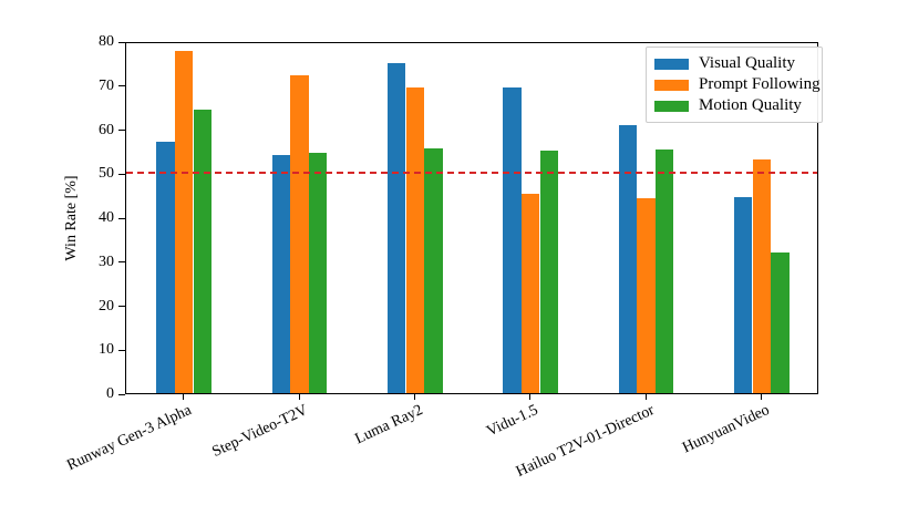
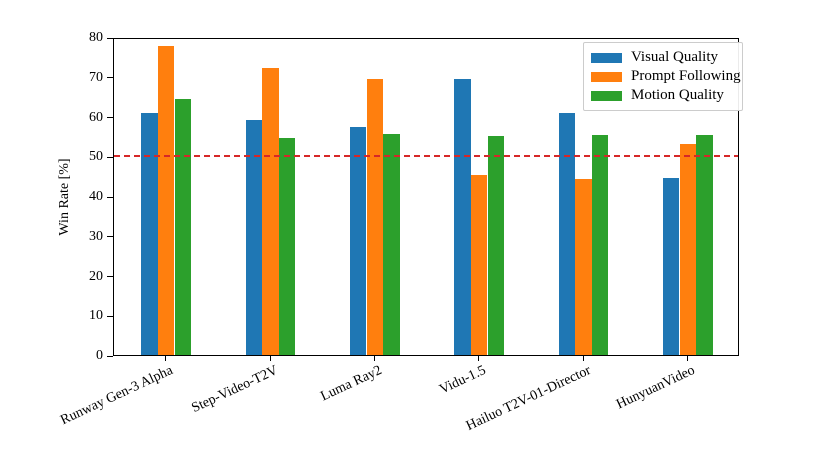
Visual Quality/Runway Gen-3 Alpha: 57 -> 61
Visual Quality/Step-Video-T2V: 54 -> 59
Visual Quality/Luma Ray2: 75 -> 57
Motion Quality/HunyuanVideo: 32 -> 55
